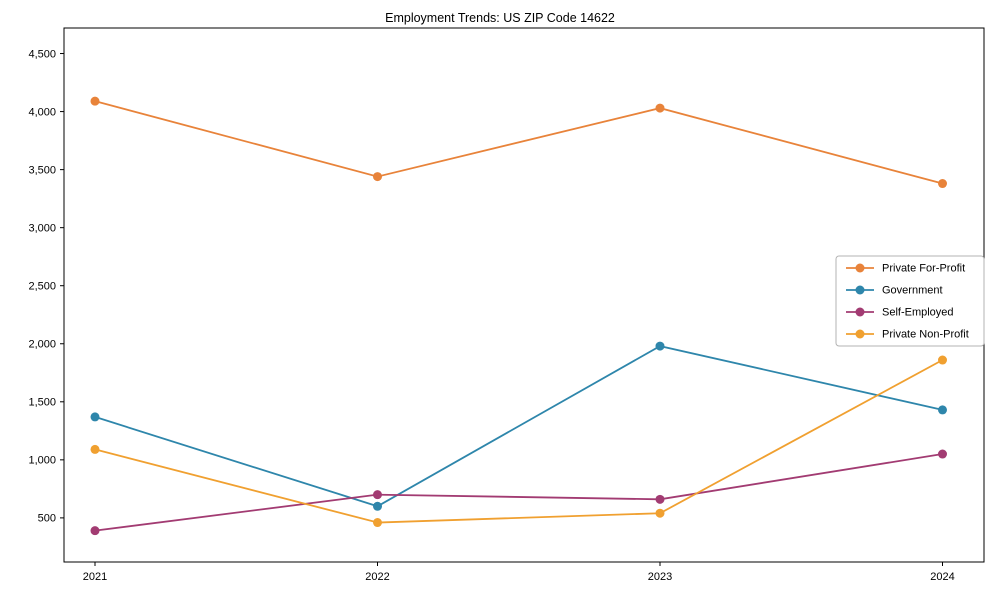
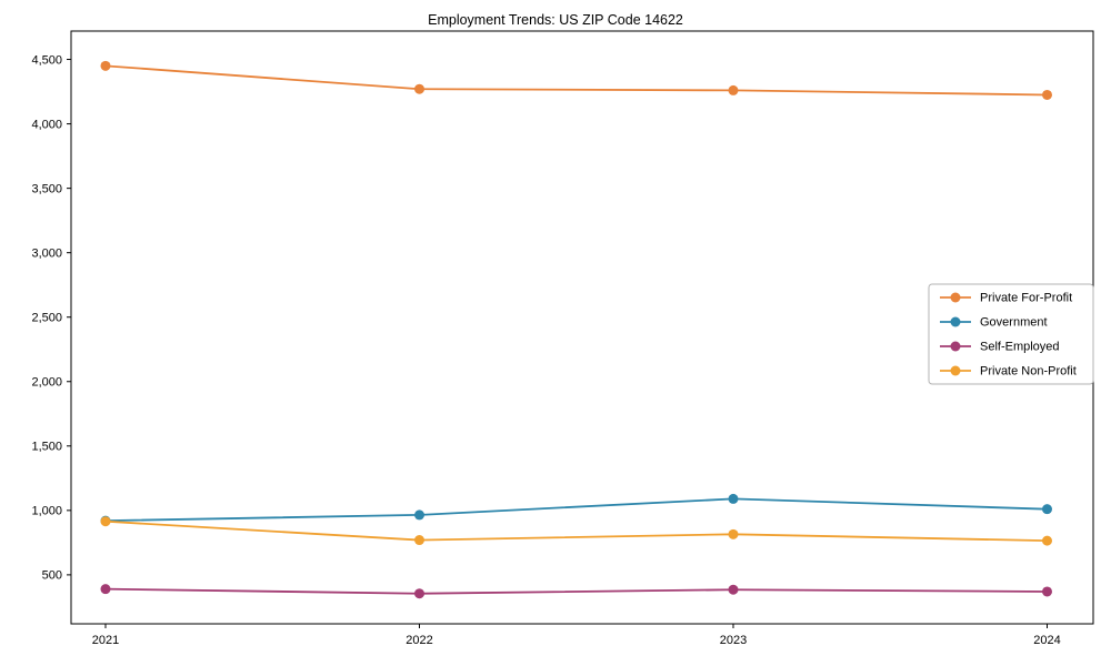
Private For-Profit/2021: 4090 -> 4450
Government/2021: 1370 -> 920
Private Non-Profit/2021: 1090 -> 920
Private For-Profit/2022: 3440 -> 4270
Government/2022: 600 -> 960
Self-Employed/2022: 700 -> 360
Private Non-Profit/2022: 460 -> 770
Private For-Profit/2023: 4030 -> 4260
Government/2023: 1980 -> 1090
Self-Employed/2023: 660 -> 380
Private Non-Profit/2023: 540 -> 820
Private For-Profit/2024: 3380 -> 4220
Government/2024: 1430 -> 1010
Self-Employed/2024: 1050 -> 370
Private Non-Profit/2024: 1860 -> 760
